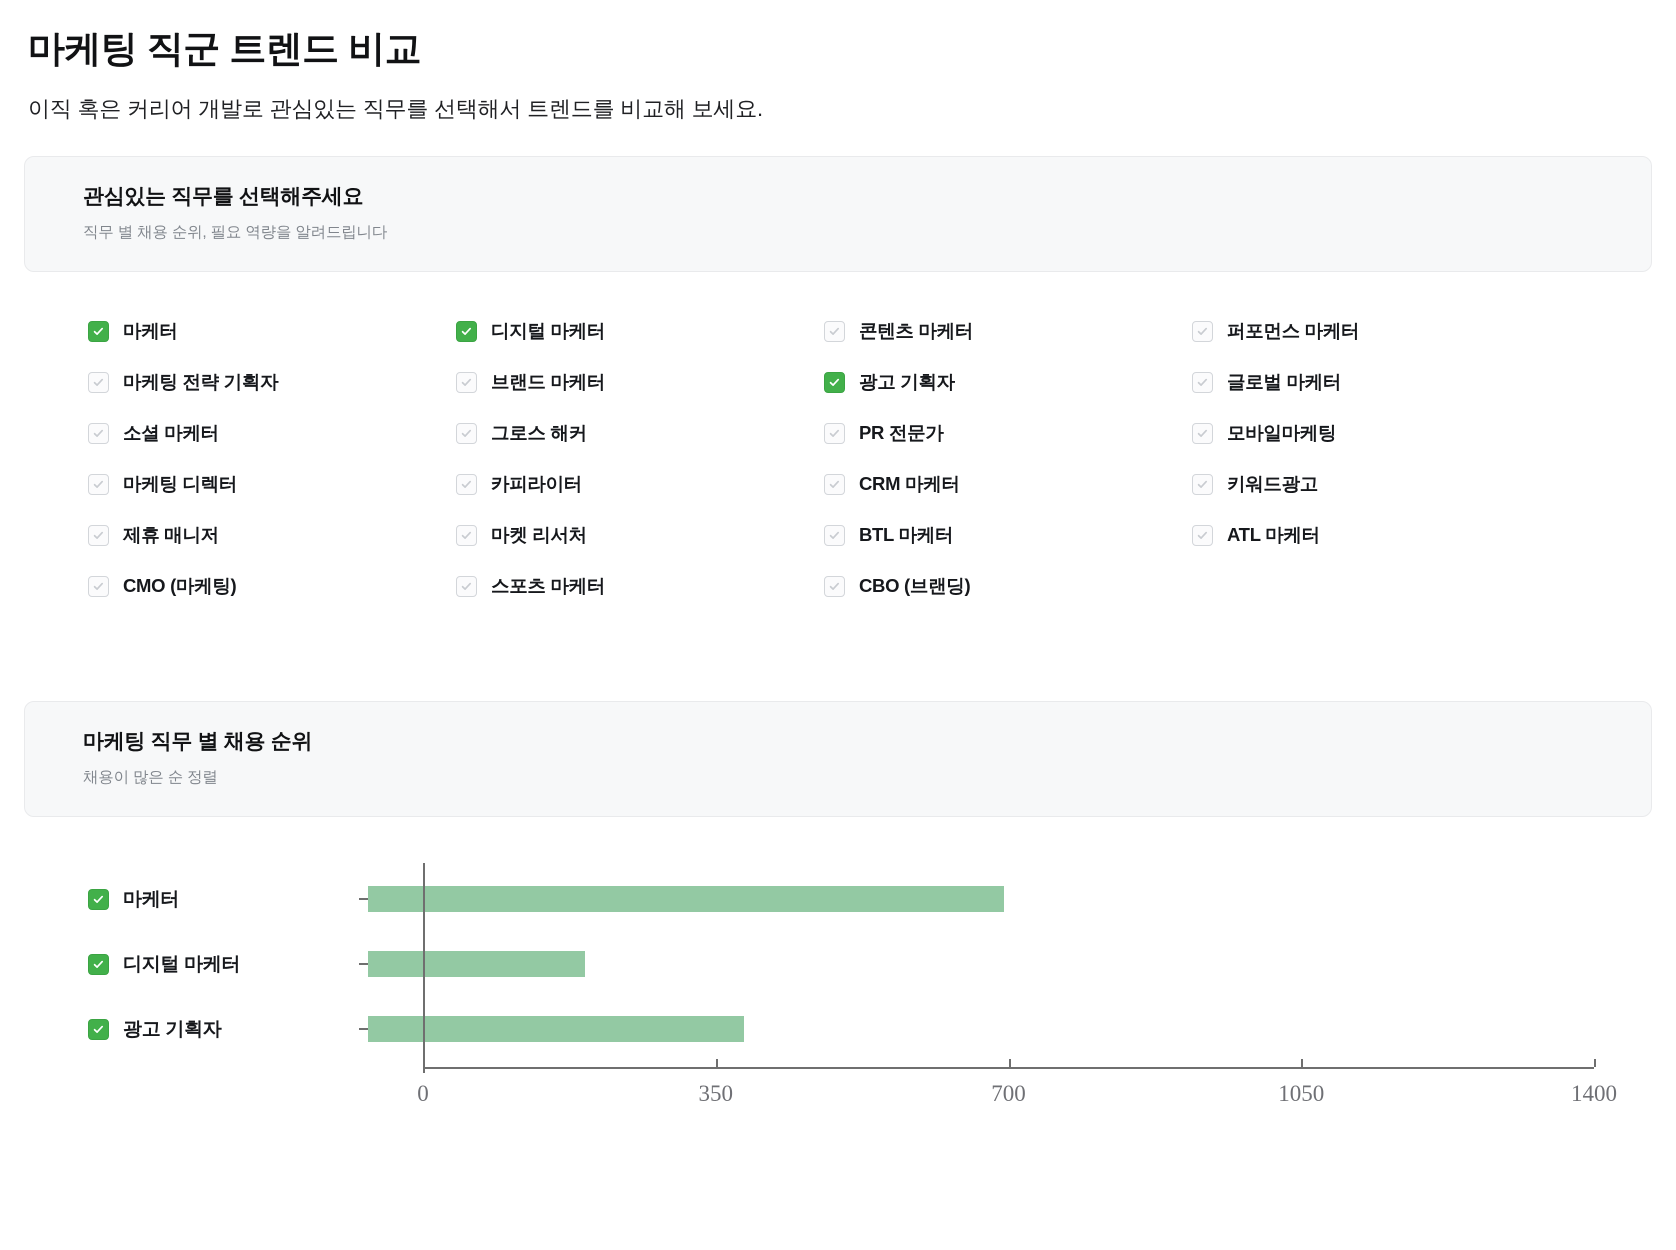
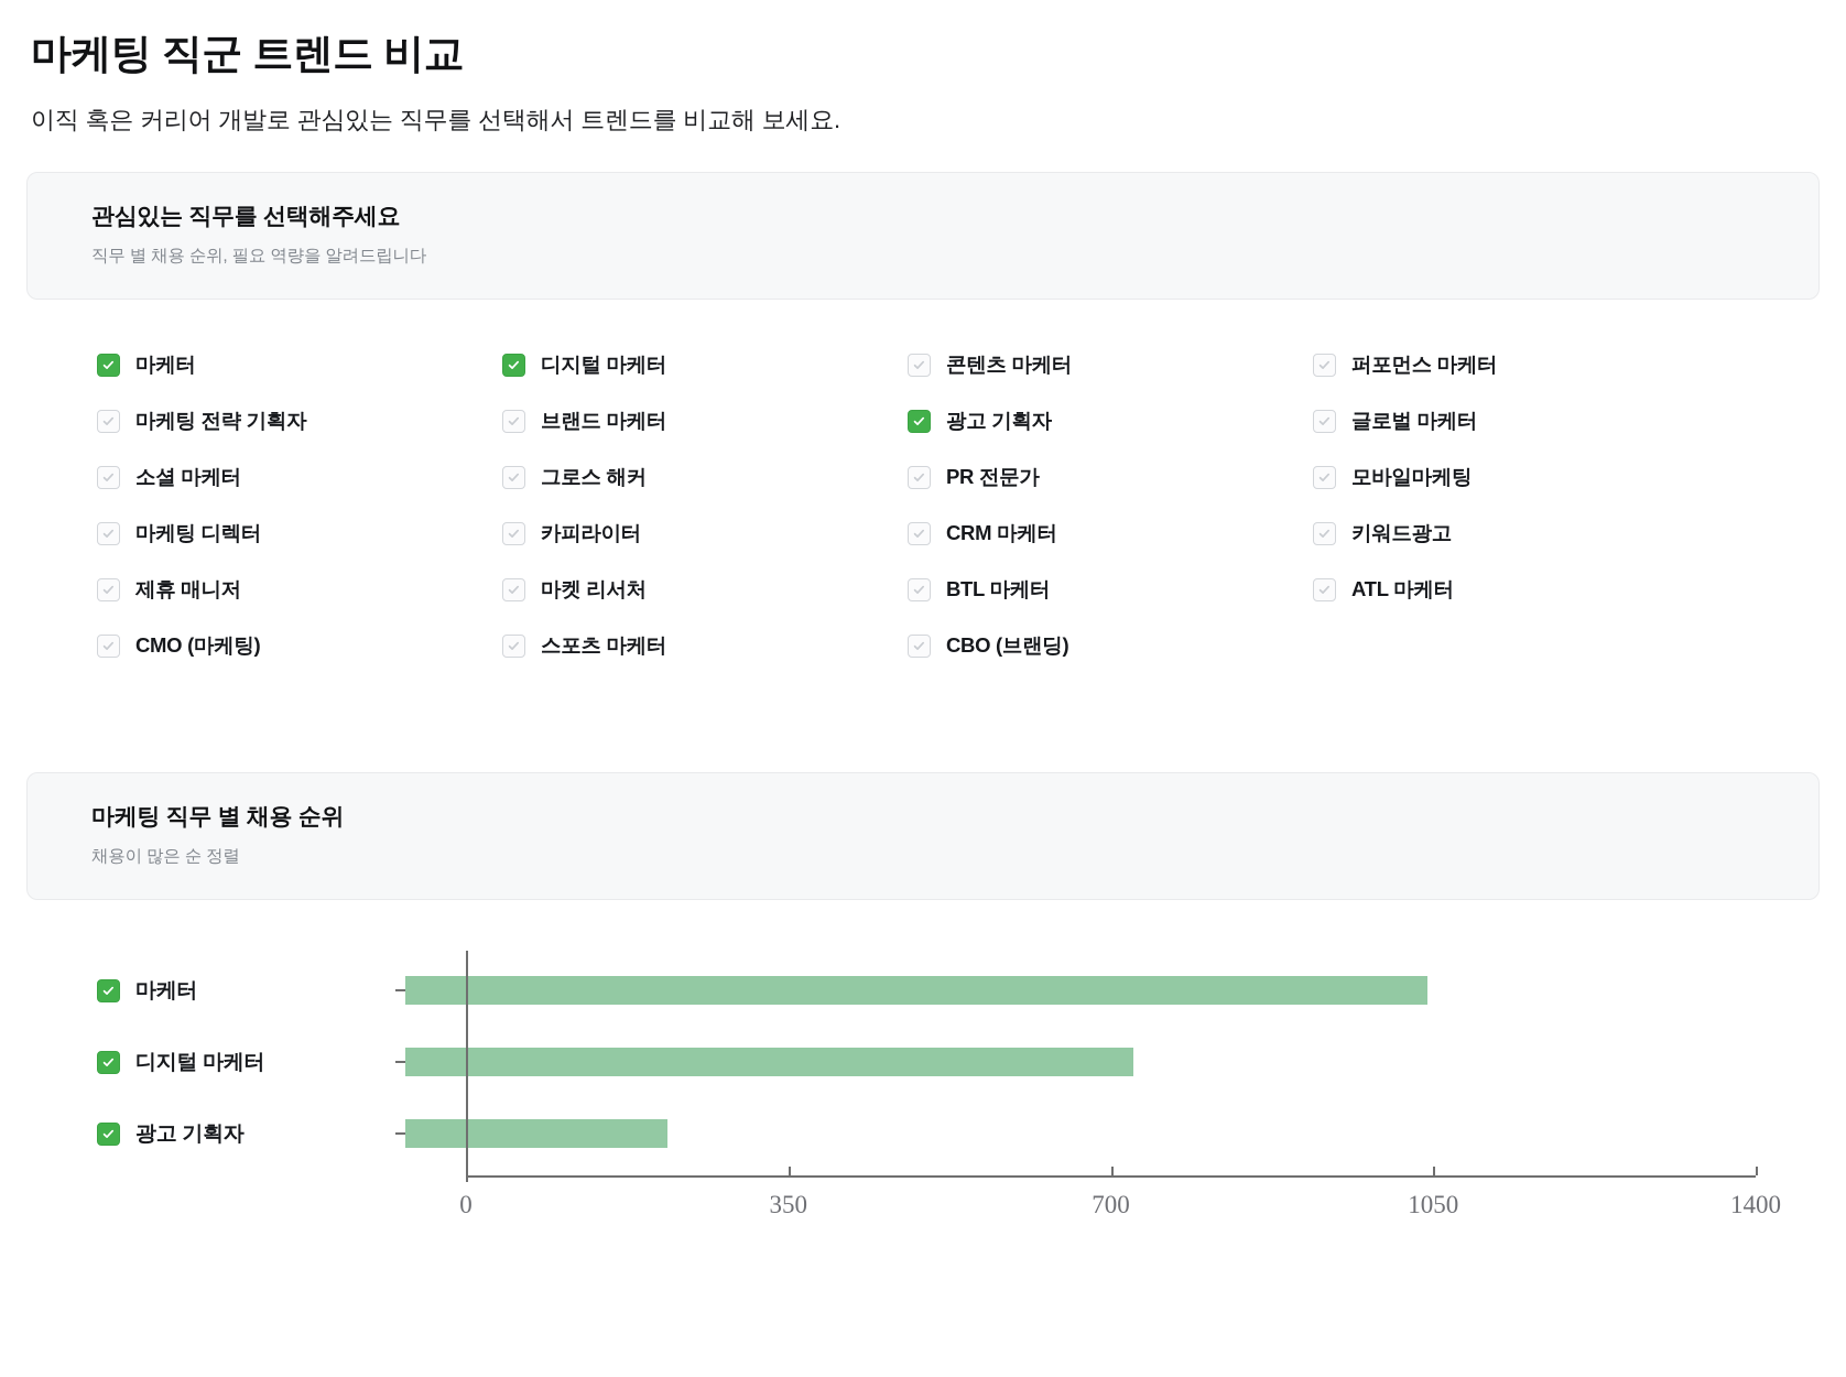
마케터: 760 -> 1110
디지털 마케터: 260 -> 790
광고 기획자: 450 -> 280
